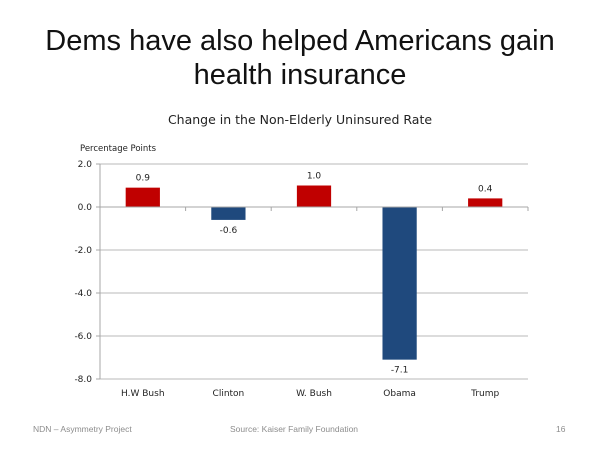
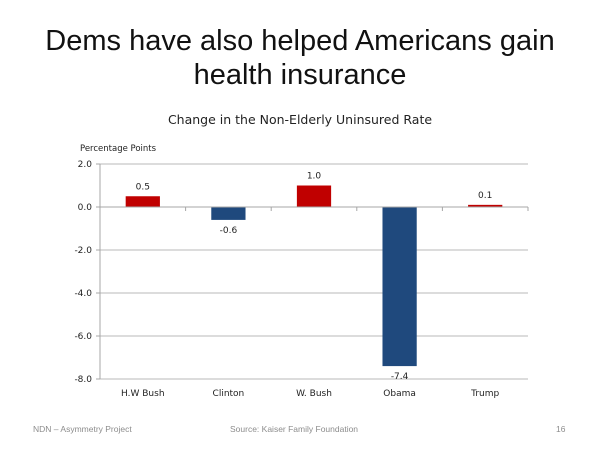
H.W Bush: 0.9 -> 0.5
Obama: -7.1 -> -7.4
Trump: 0.4 -> 0.1
